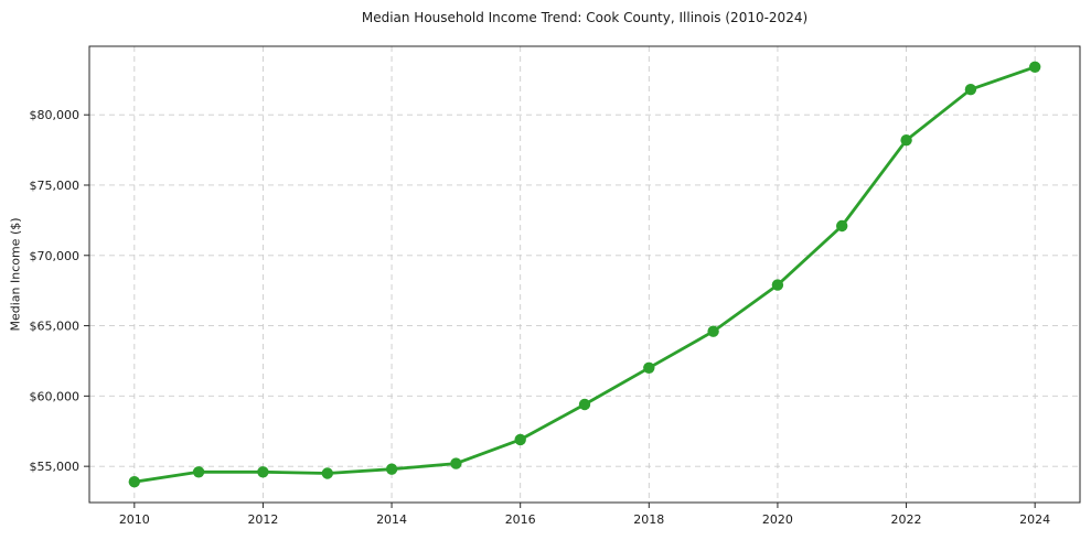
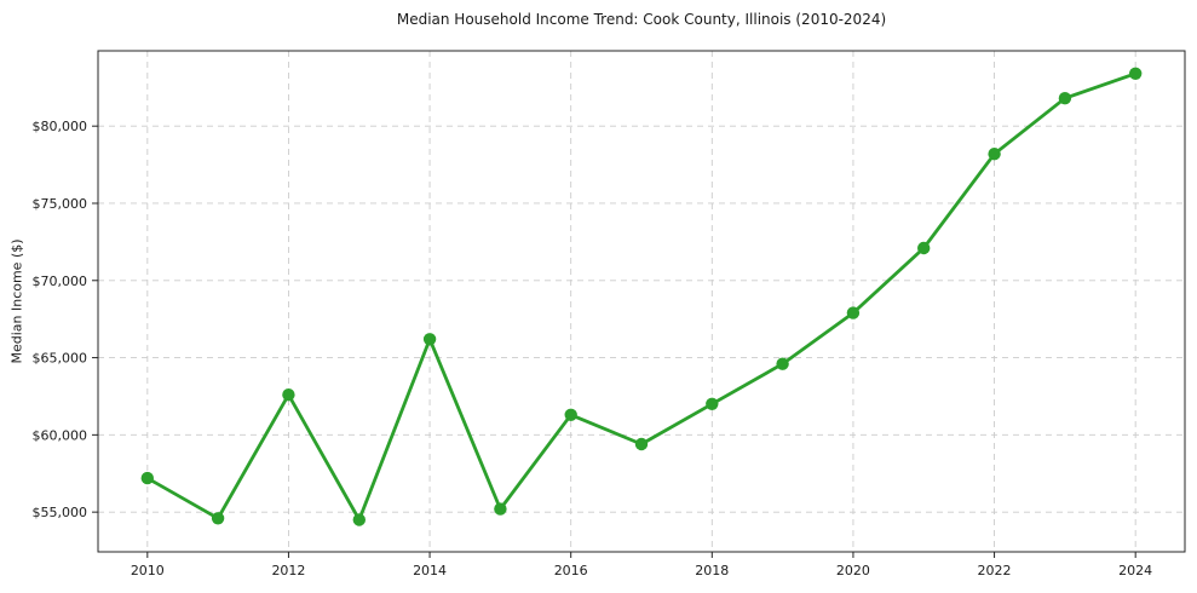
2010: $53900 -> $57200
2012: $54600 -> $62600
2014: $54800 -> $66200
2016: $56900 -> $61300
